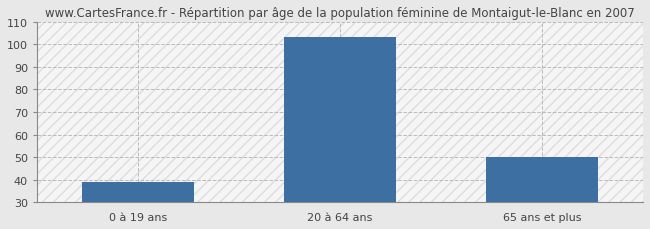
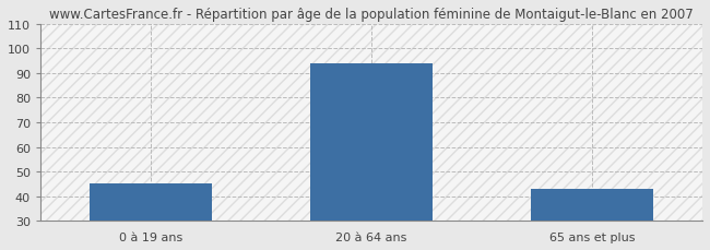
0 à 19 ans: 39 -> 45
20 à 64 ans: 103 -> 94
65 ans et plus: 50 -> 43
